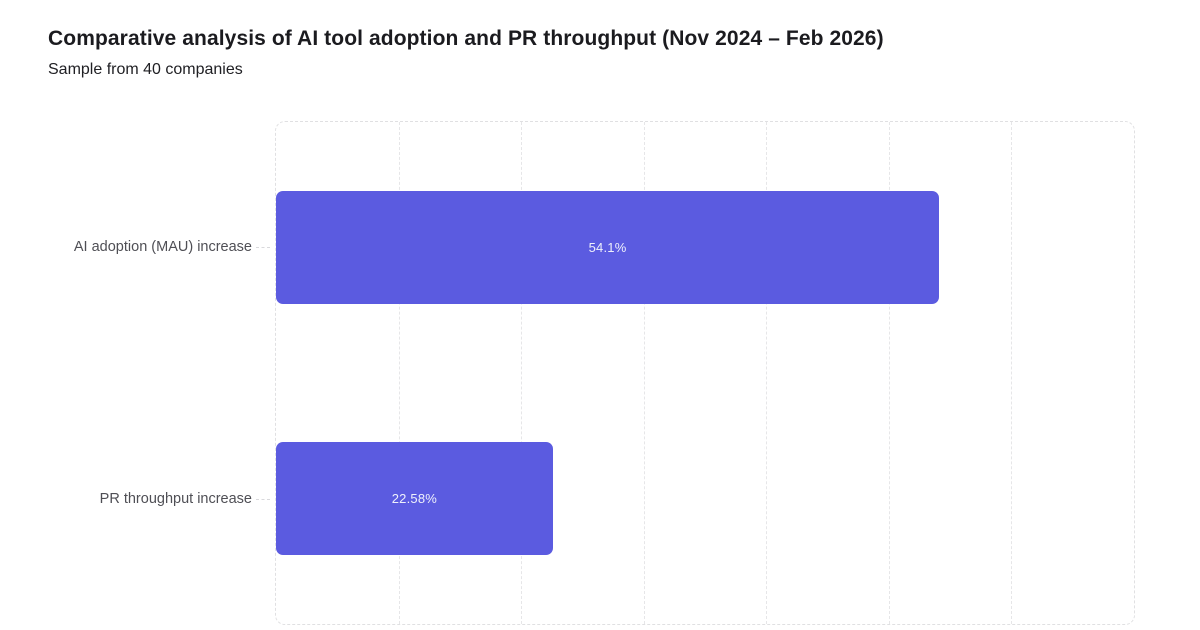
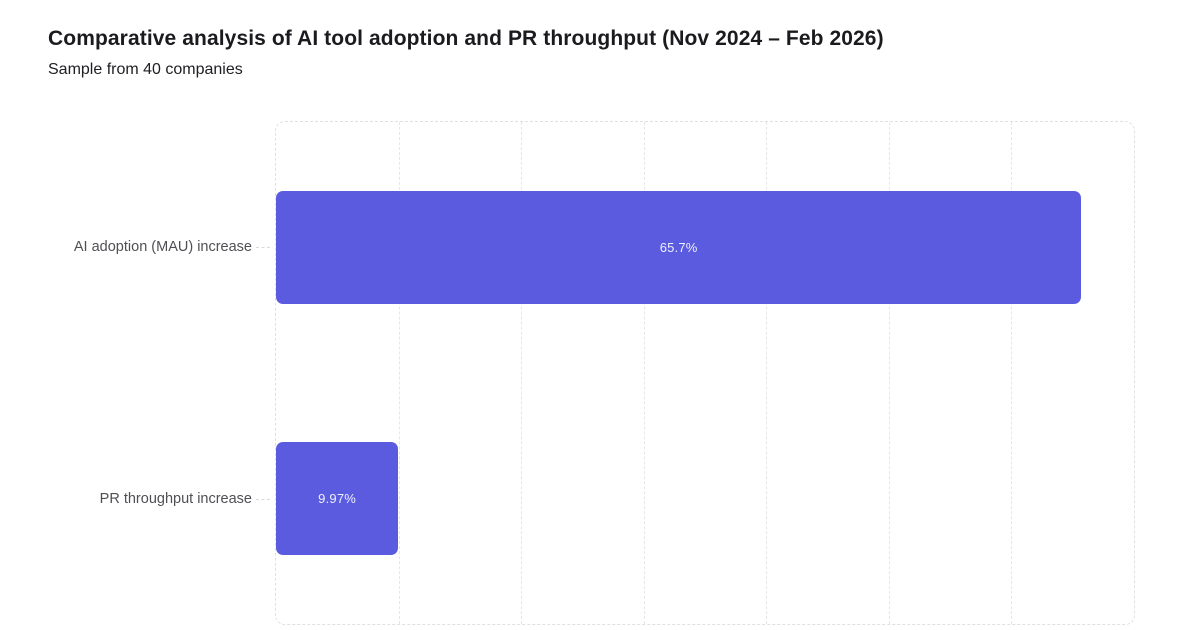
AI adoption (MAU) increase: 54.1% -> 65.7%
PR throughput increase: 22.58% -> 9.97%
